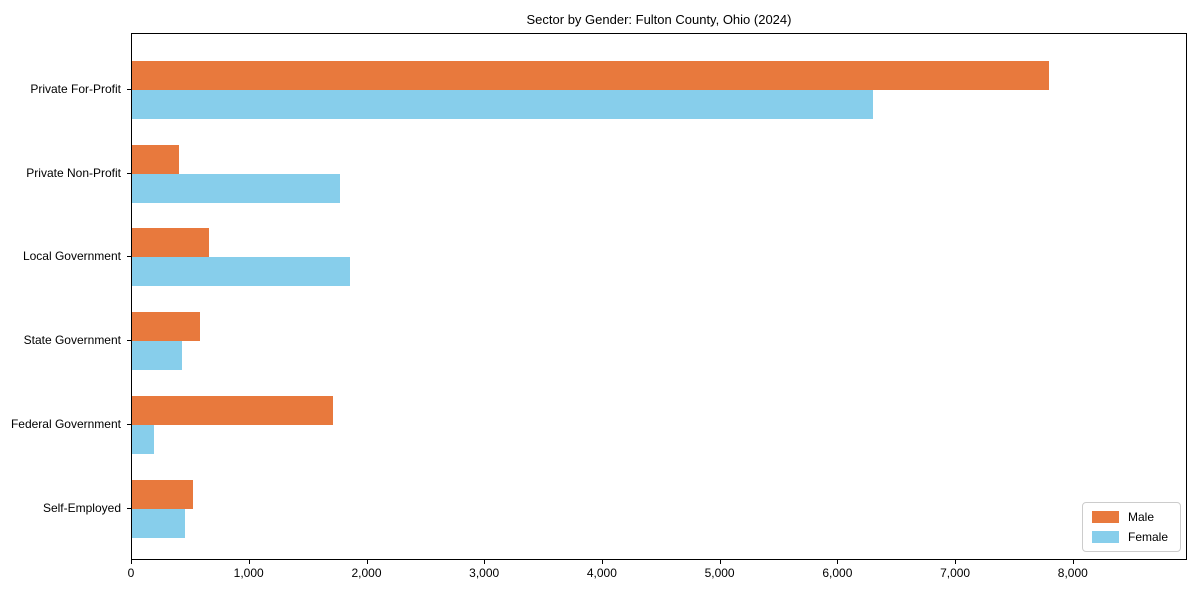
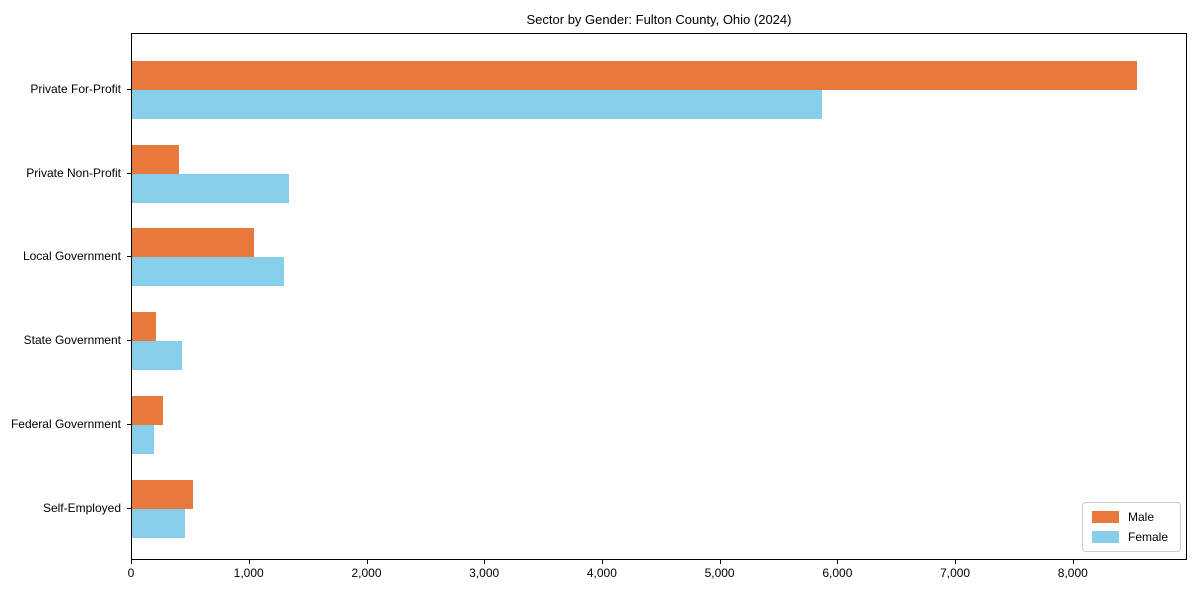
Male/Private For-Profit: 7790 -> 8540
Female/Private For-Profit: 6290 -> 5860
Female/Private Non-Profit: 1770 -> 1330
Male/Local Government: 650 -> 1040
Female/Local Government: 1850 -> 1290
Male/State Government: 580 -> 200
Male/Federal Government: 1710 -> 260
